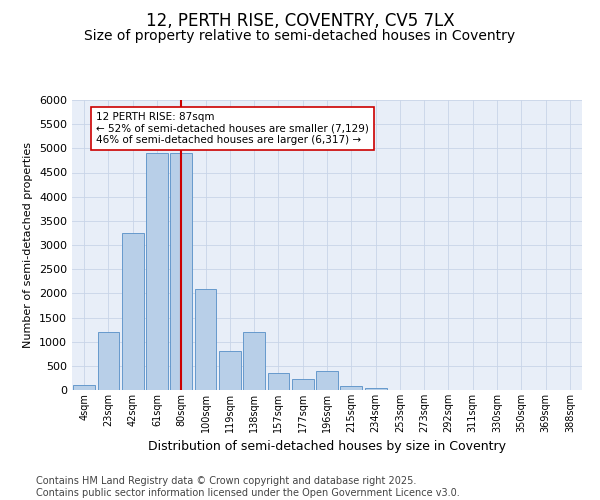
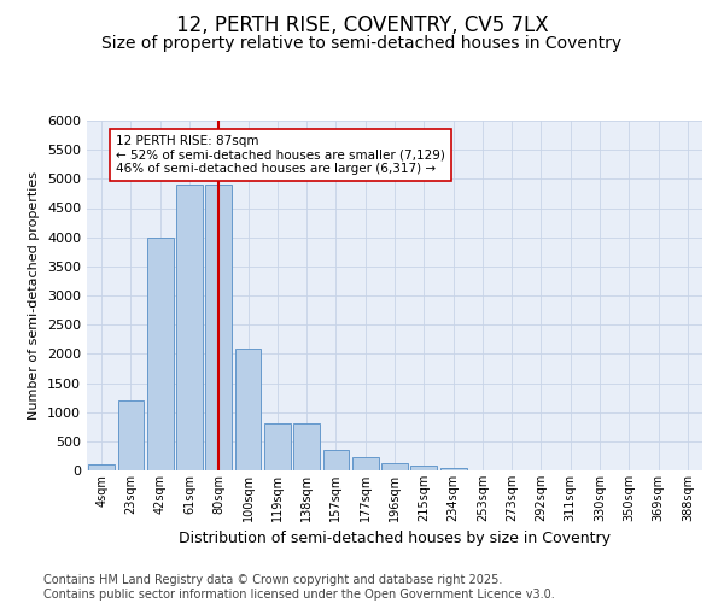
42sqm: 3250 -> 4000
138sqm: 1200 -> 800
196sqm: 400 -> 130
